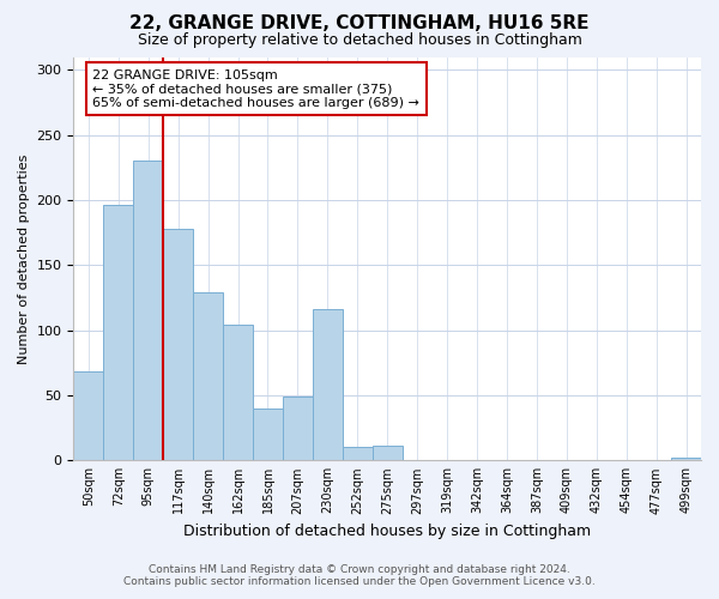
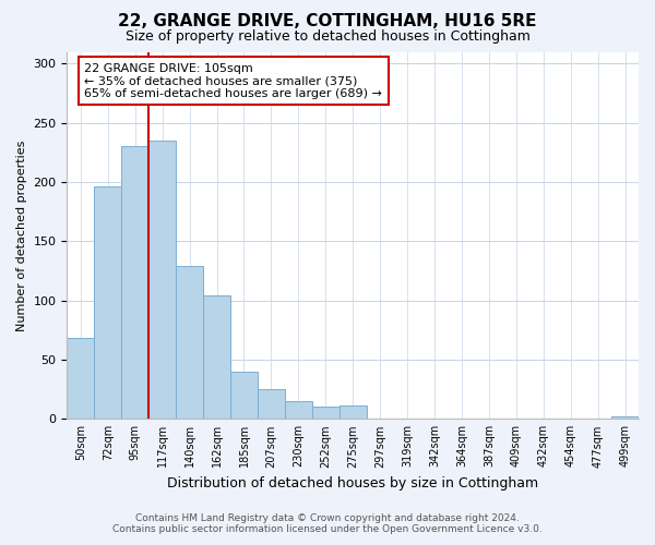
117sqm: 178 -> 235
207sqm: 49 -> 25
230sqm: 116 -> 15
